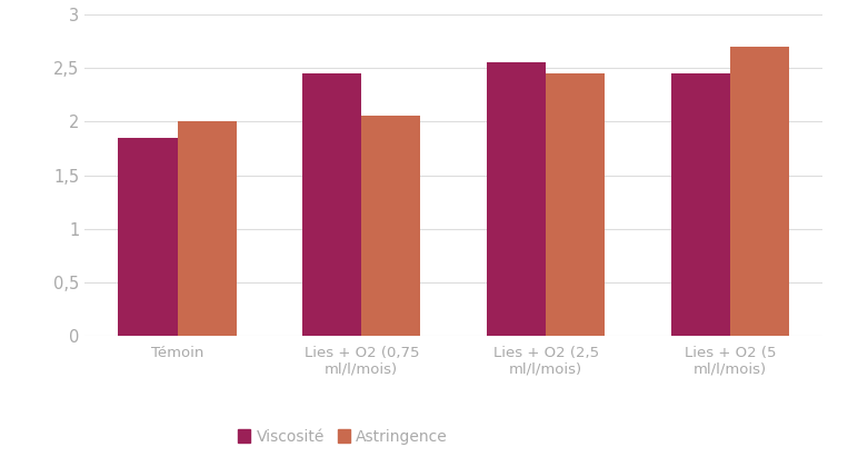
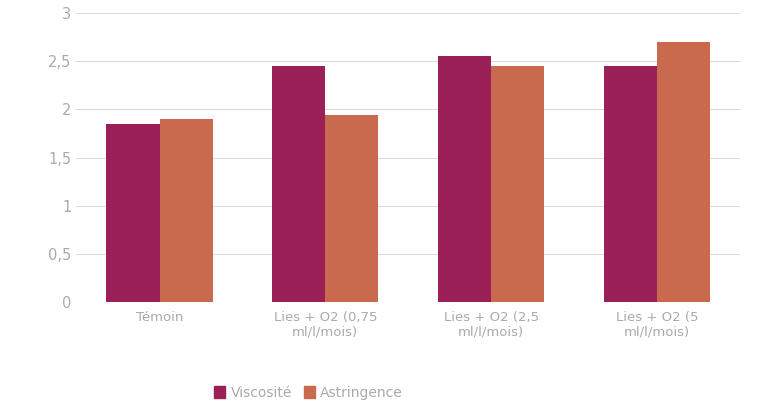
Astringence/Témoin: 2,00 -> 1,90
Astringence/Lies + O2 (0,75 ml/l/mois): 2,05 -> 1,94
